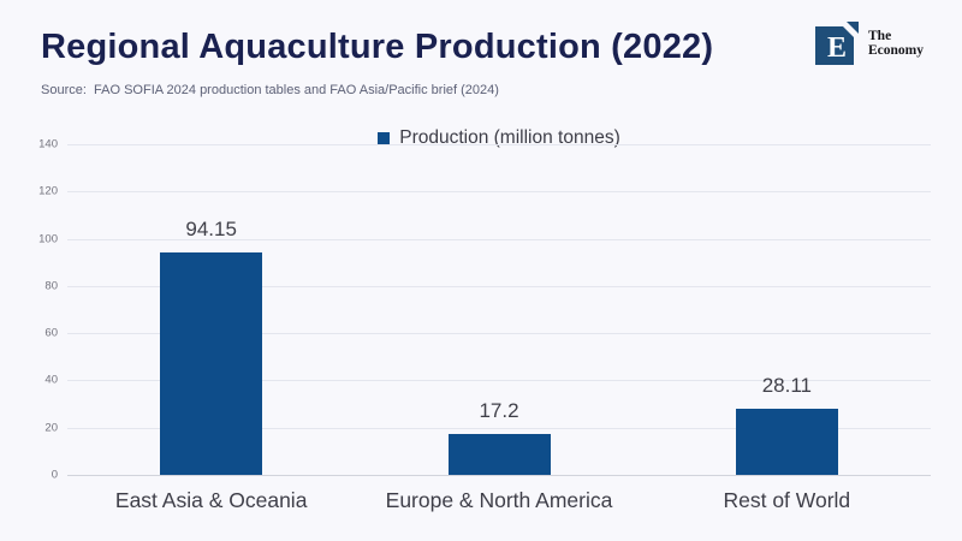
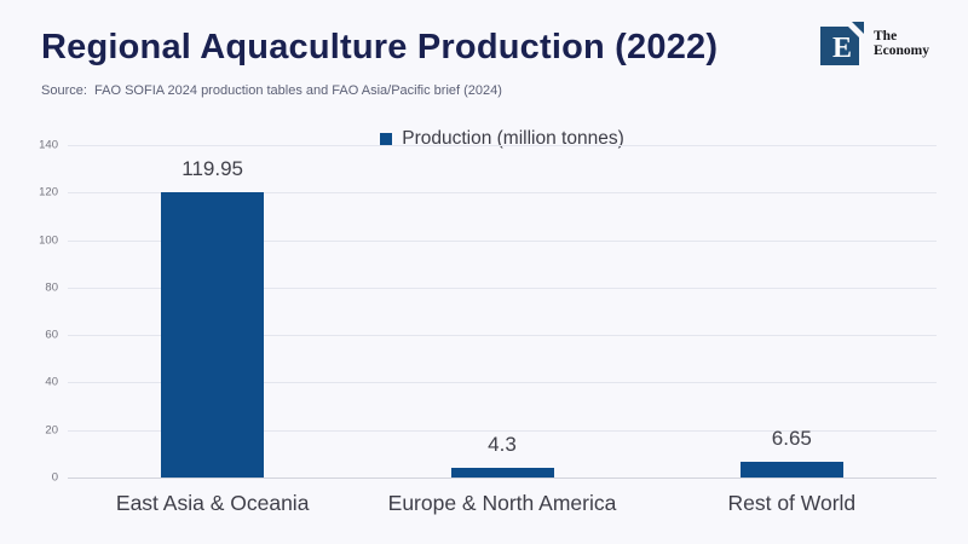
East Asia & Oceania: 94.15 -> 119.95
Europe & North America: 17.2 -> 4.3
Rest of World: 28.11 -> 6.65
